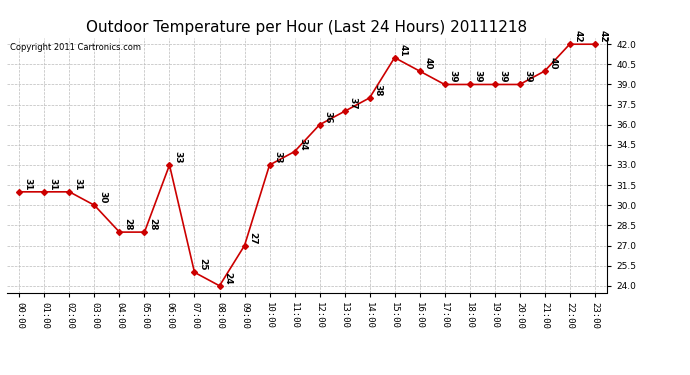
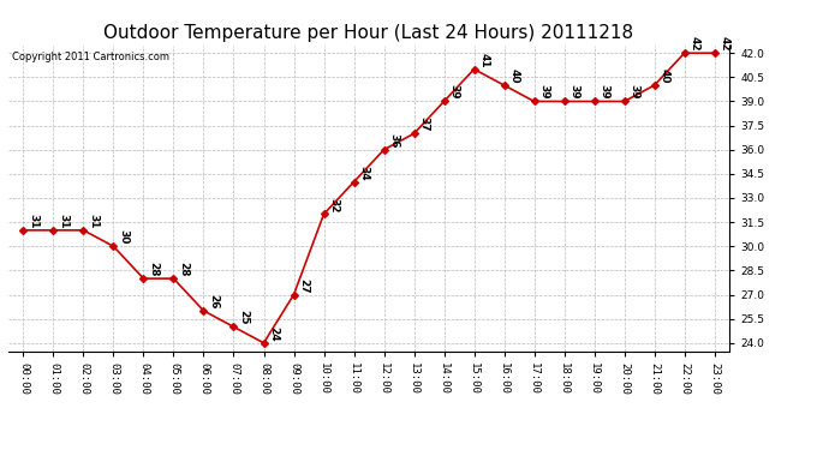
06:00: 33 -> 26
10:00: 33 -> 32
14:00: 38 -> 39
